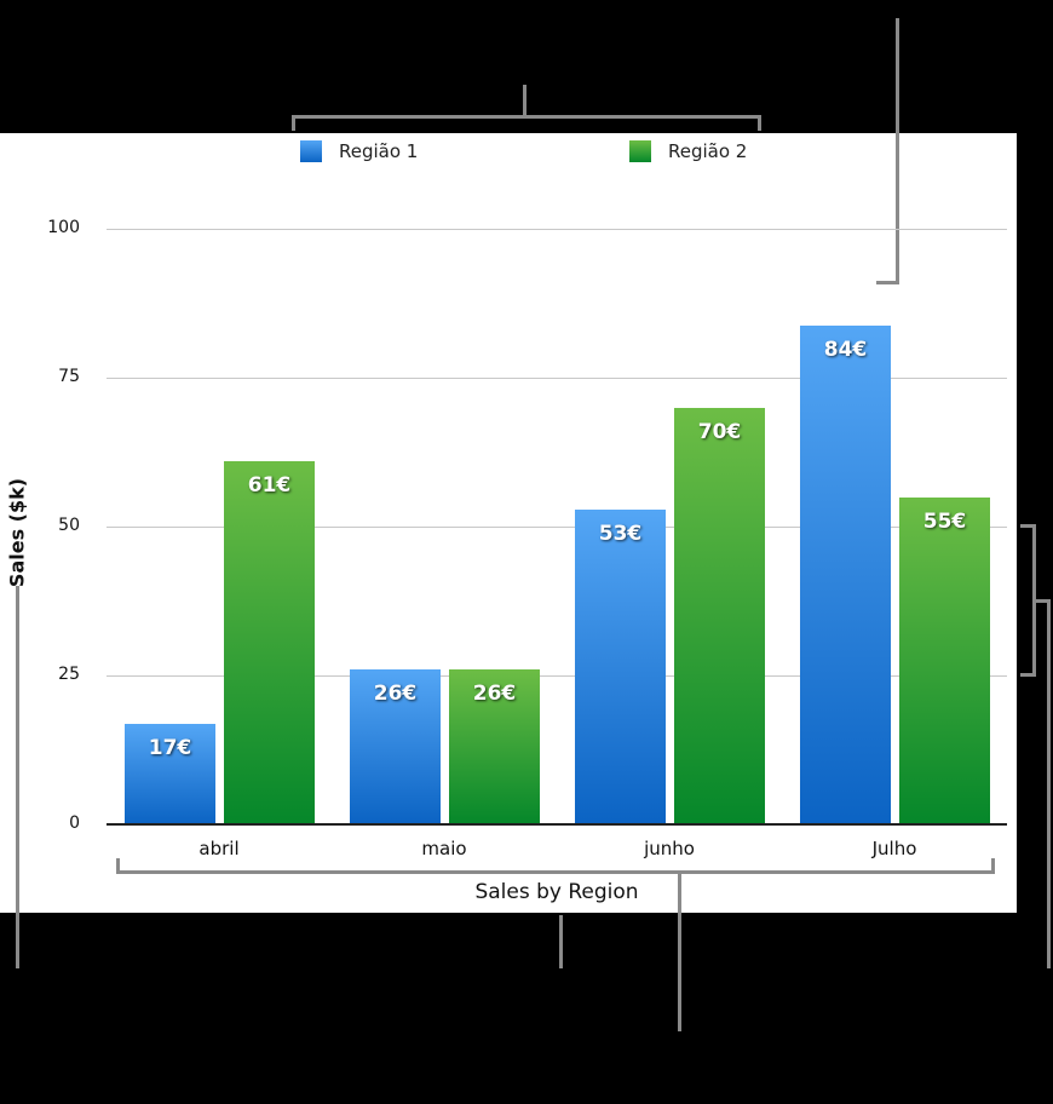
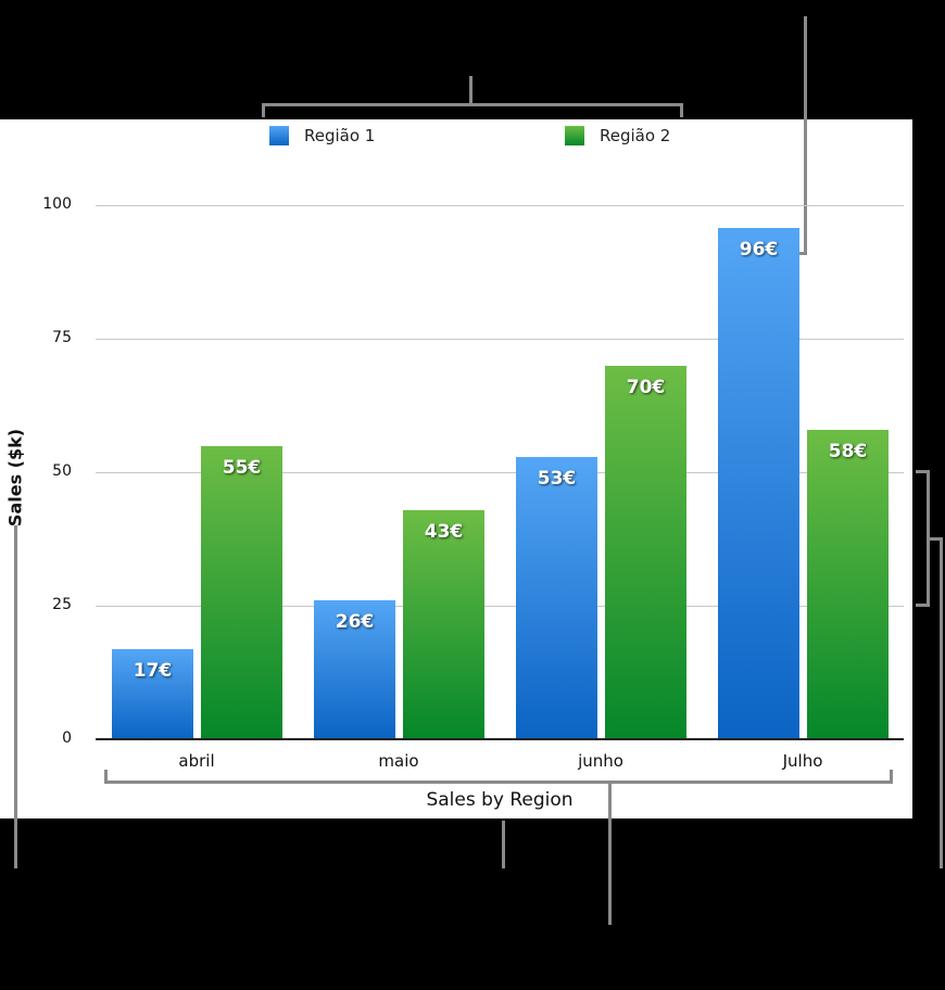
Região 2/abril: 61 -> 55
Região 2/maio: 26 -> 43
Região 1/Julho: 84 -> 96
Região 2/Julho: 55 -> 58
